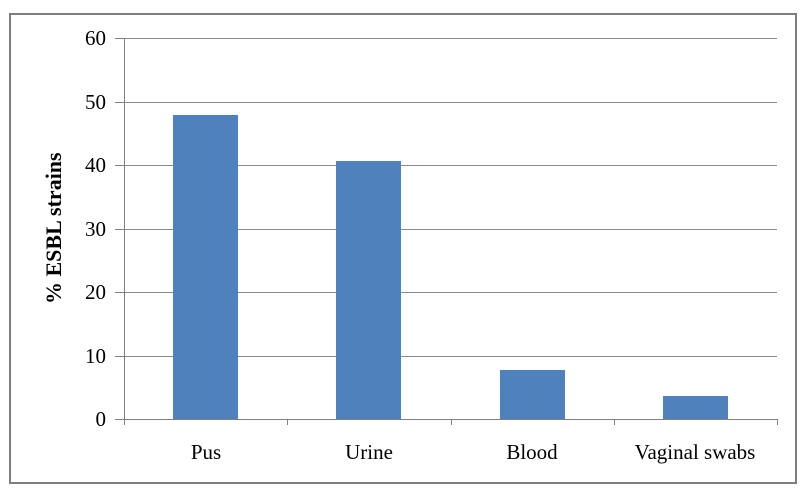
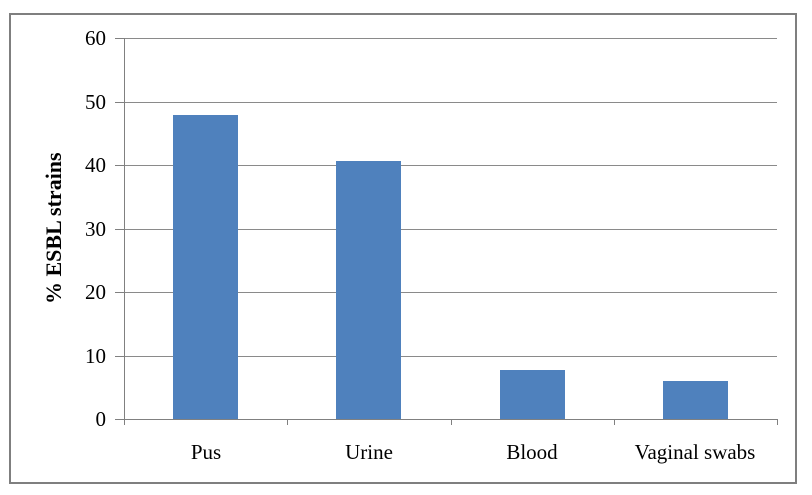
Vaginal swabs: 4 -> 6
